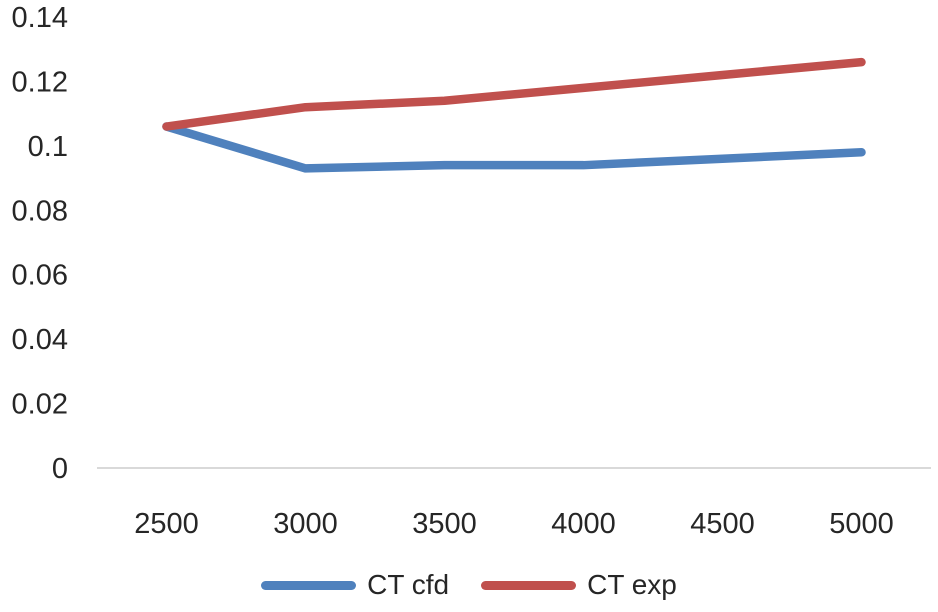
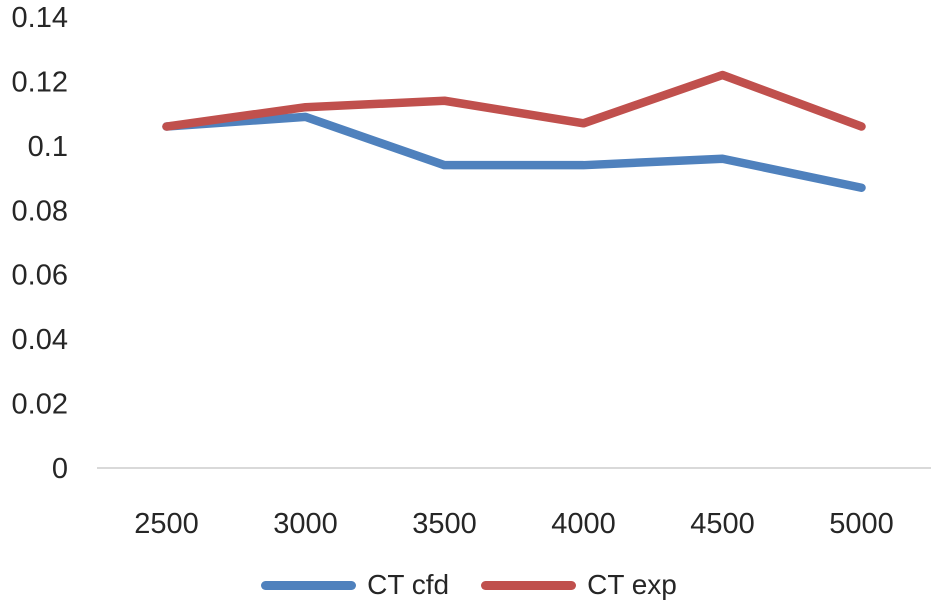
CT cfd/3000: 0.093 -> 0.109
CT exp/4000: 0.118 -> 0.107
CT cfd/5000: 0.098 -> 0.087
CT exp/5000: 0.126 -> 0.106
